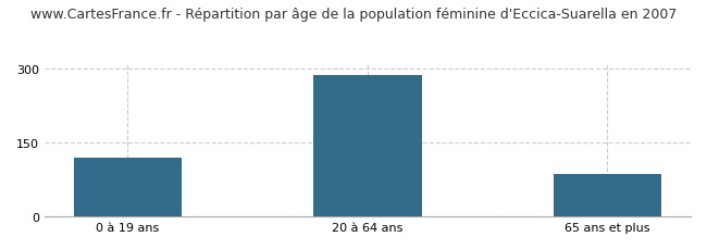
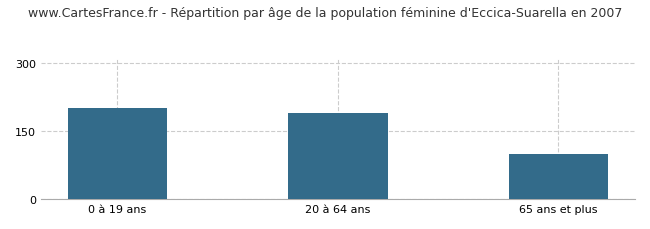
0 à 19 ans: 120 -> 200
20 à 64 ans: 285 -> 190
65 ans et plus: 85 -> 100
